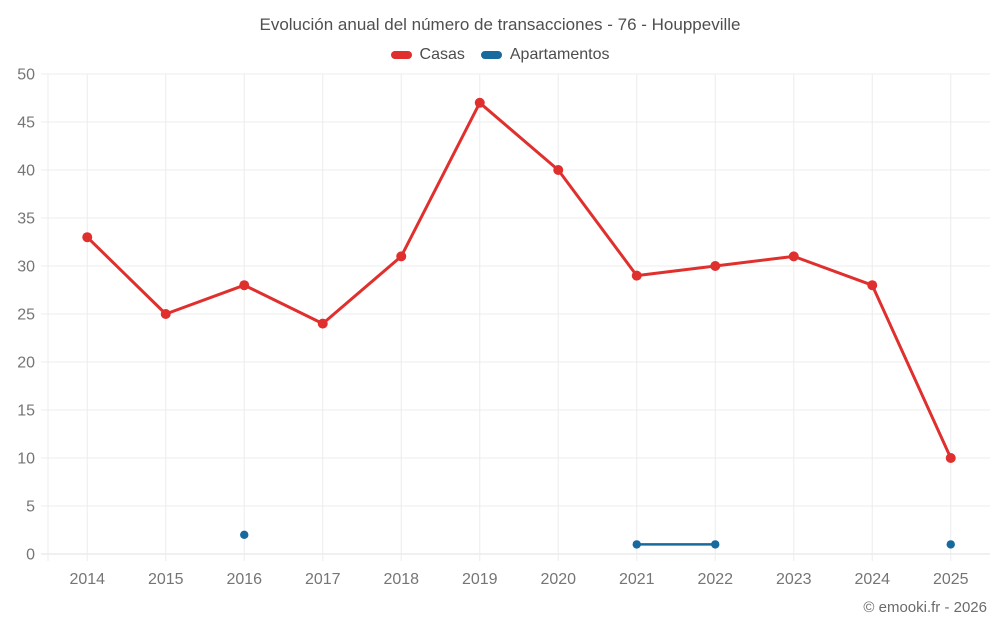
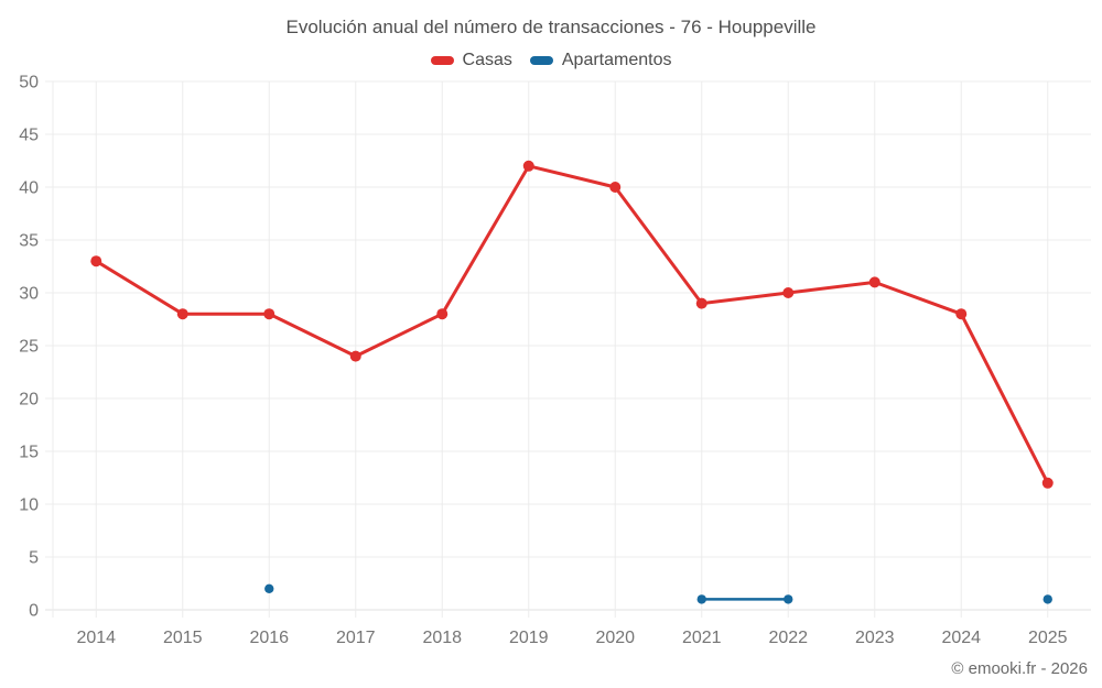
Casas/2015: 25 -> 28
Casas/2018: 31 -> 28
Casas/2019: 47 -> 42
Casas/2025: 10 -> 12
